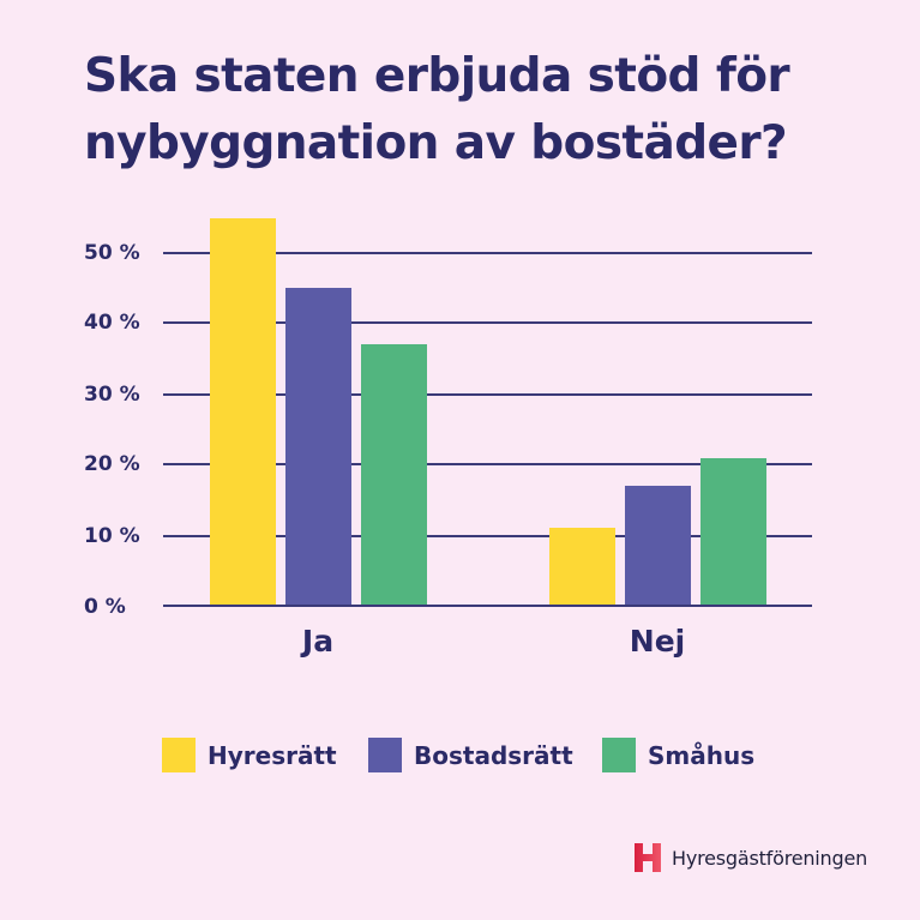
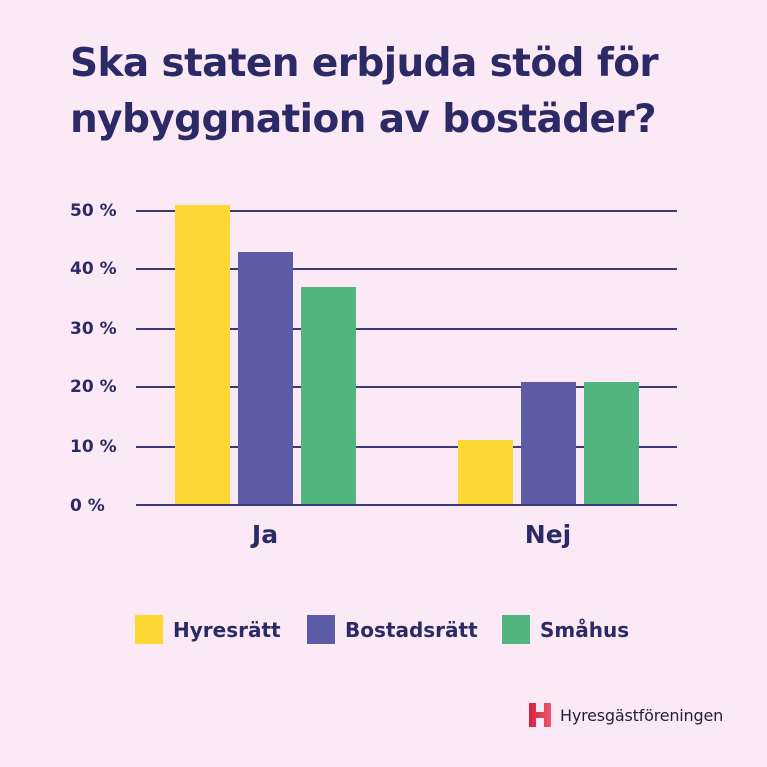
Hyresrätt/Ja: 55% -> 51%
Bostadsrätt/Ja: 45% -> 43%
Bostadsrätt/Nej: 17% -> 21%
